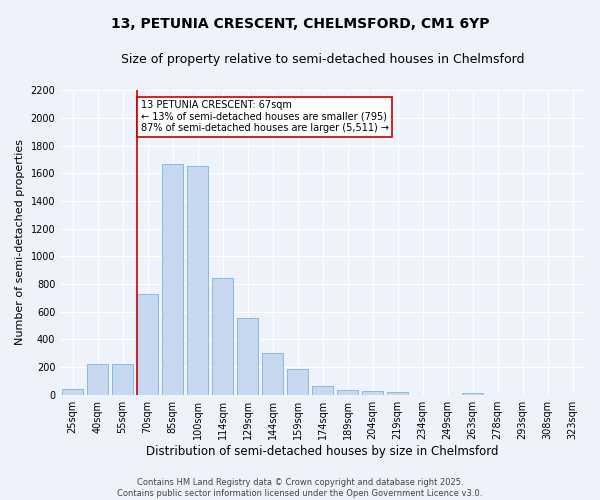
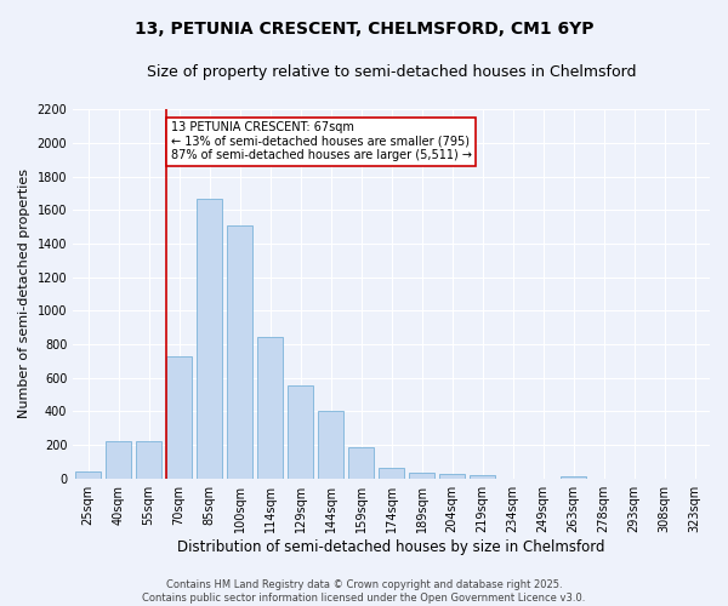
100sqm: 1660 -> 1510
144sqm: 300 -> 400
